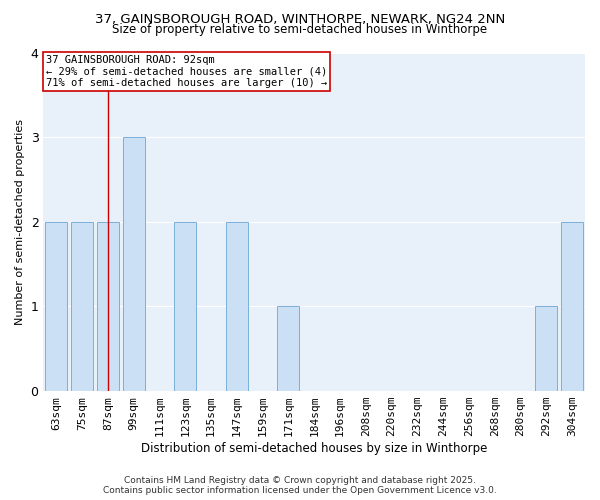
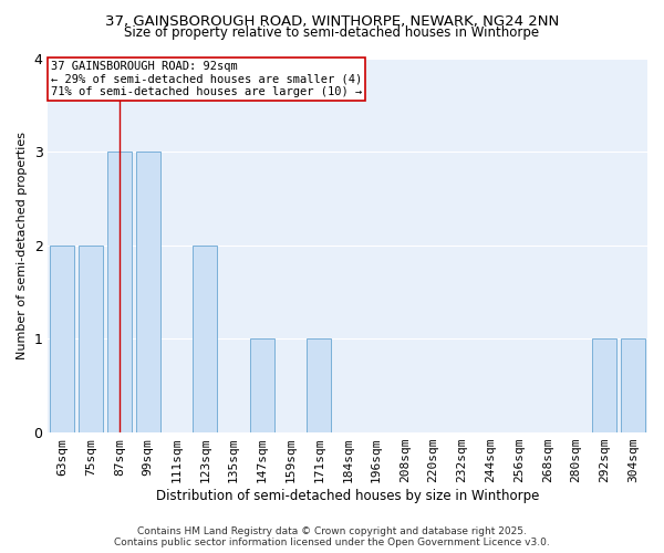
87sqm: 2 -> 3
147sqm: 2 -> 1
304sqm: 2 -> 1
